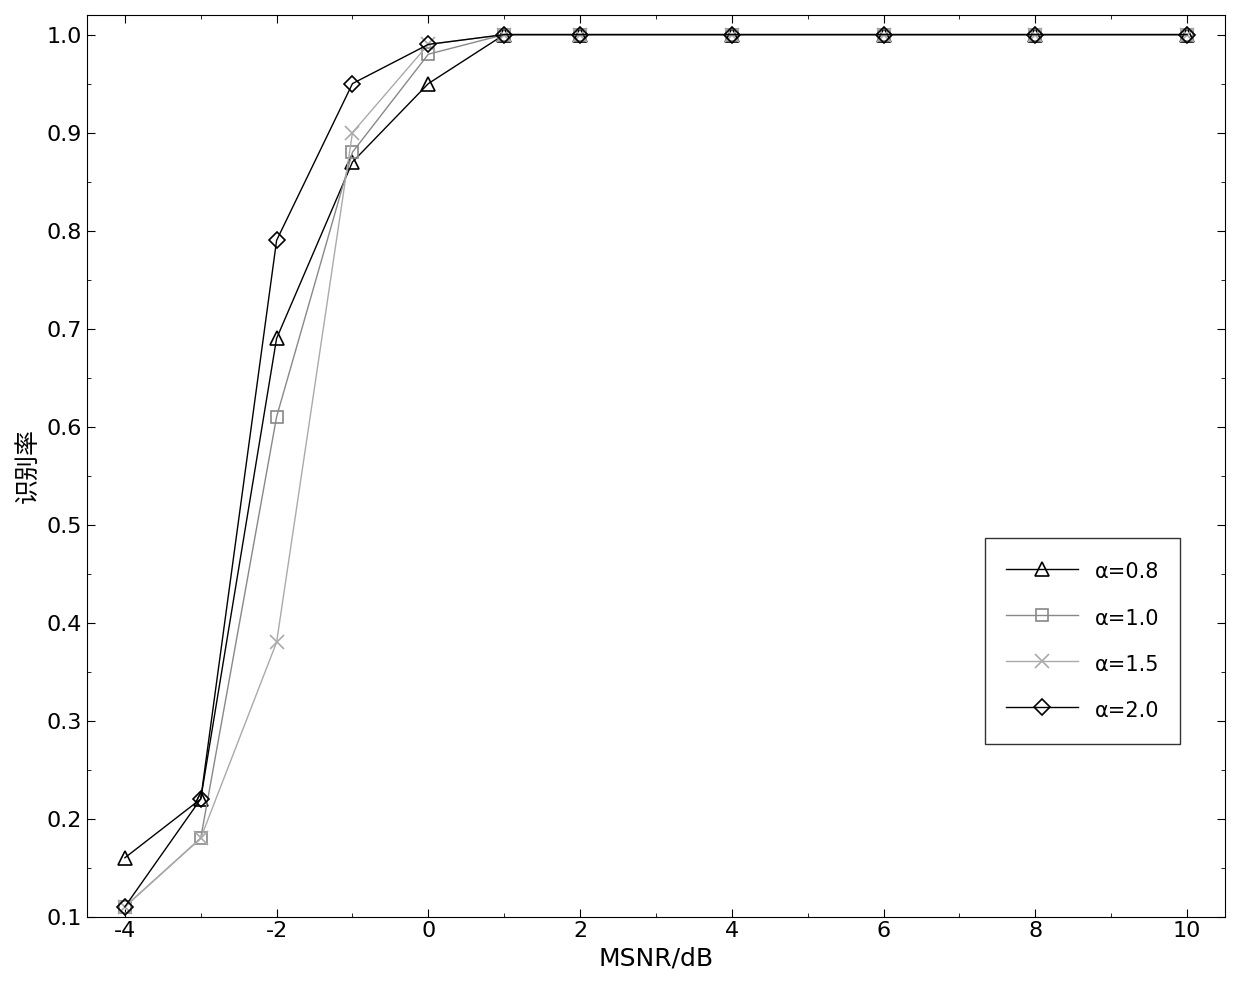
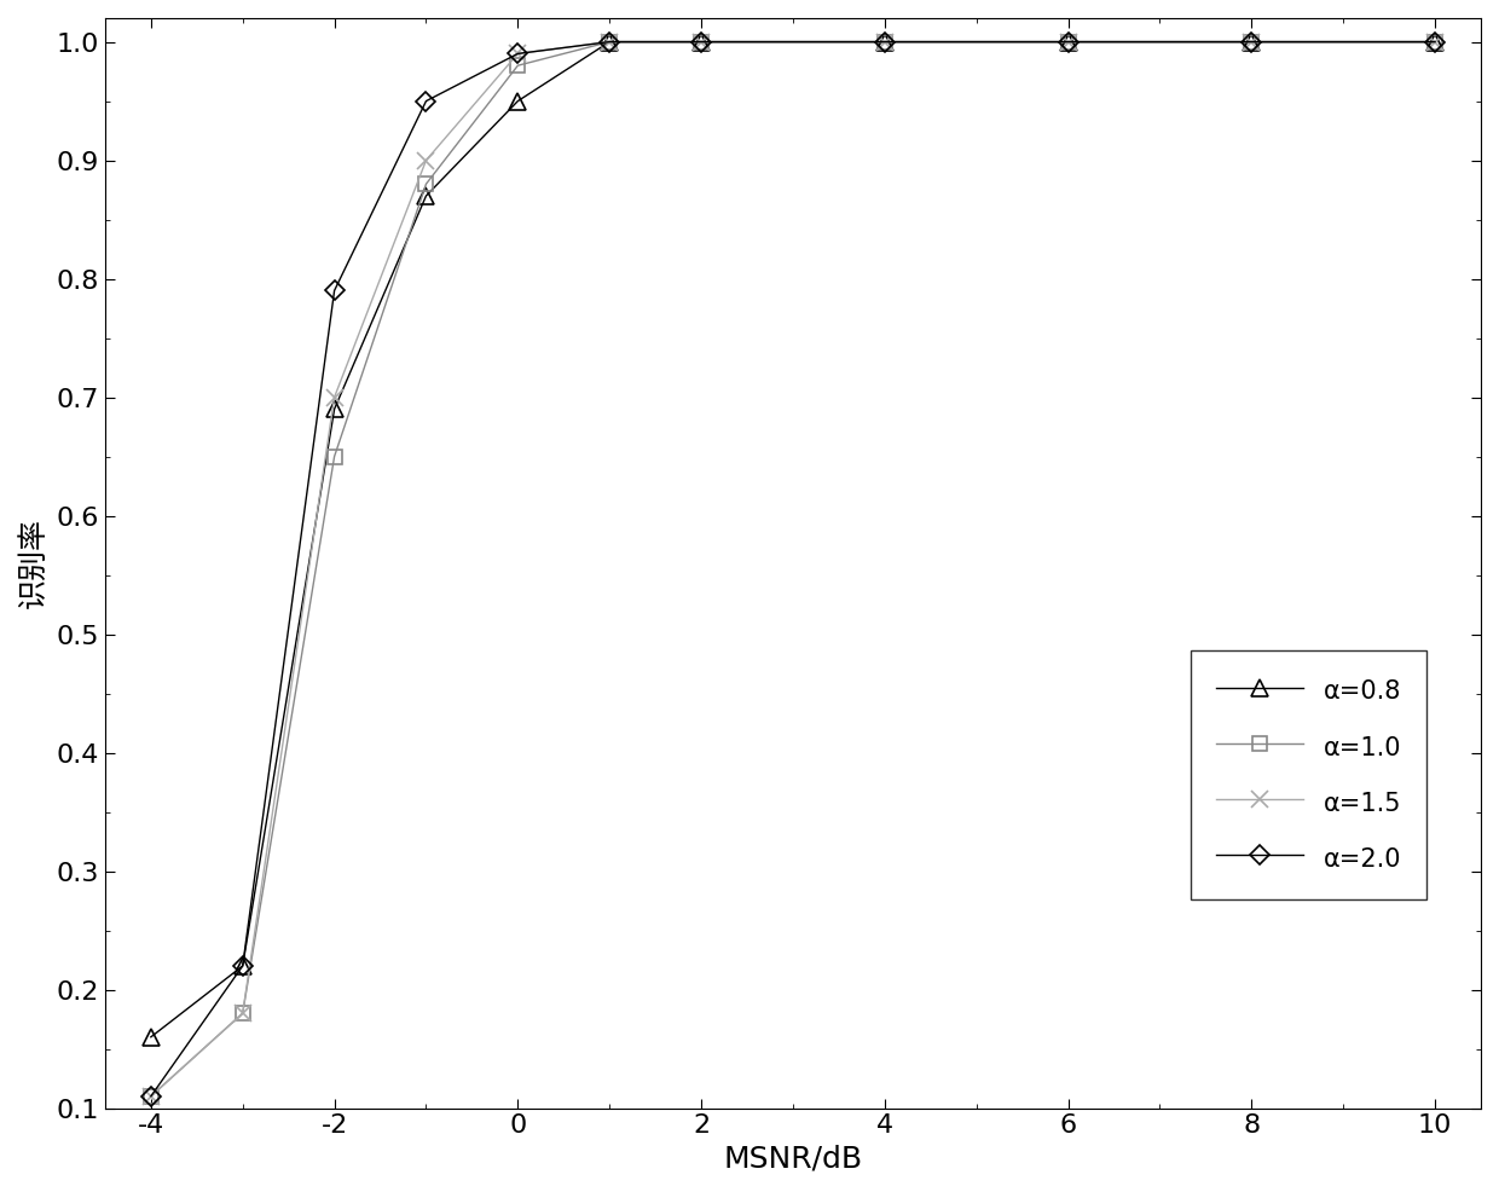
α=1.0/-2: 0.61 -> 0.65
α=1.5/-2: 0.38 -> 0.70
